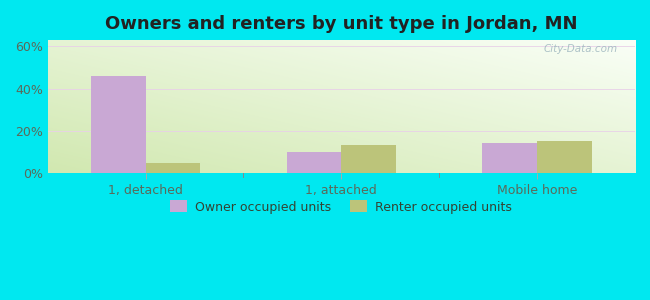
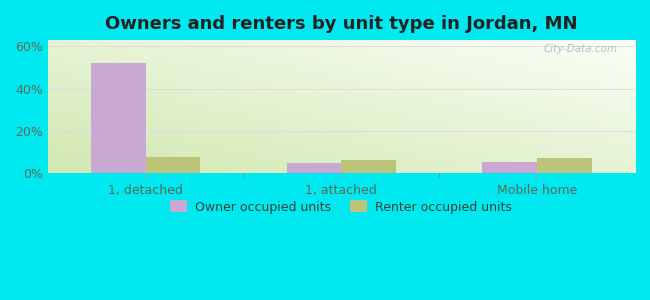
Owner occupied units/1, detached: 46.0% -> 52.0%
Renter occupied units/1, detached: 5.0% -> 8.0%
Owner occupied units/1, attached: 10.0% -> 5.0%
Renter occupied units/1, attached: 13.5% -> 6.5%
Owner occupied units/Mobile home: 14.5% -> 5.5%
Renter occupied units/Mobile home: 15.5% -> 7.5%
